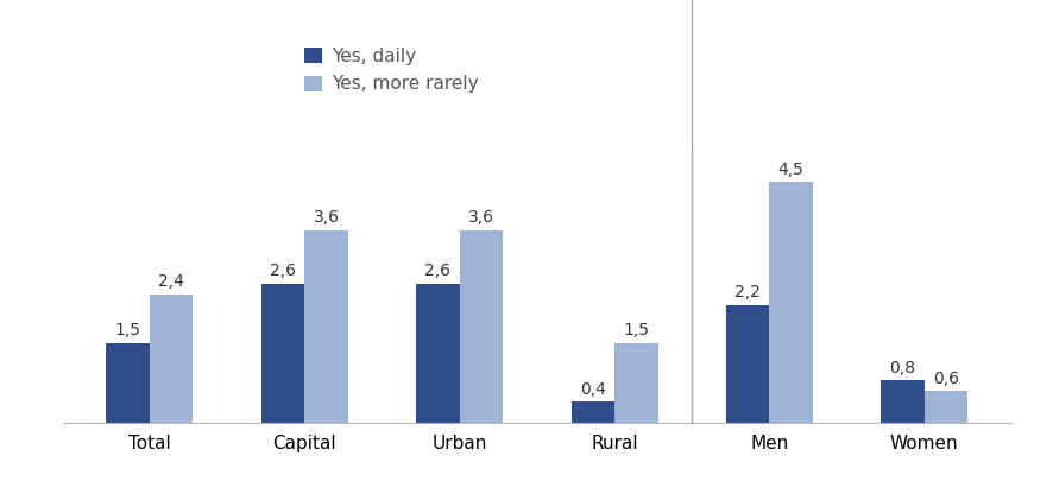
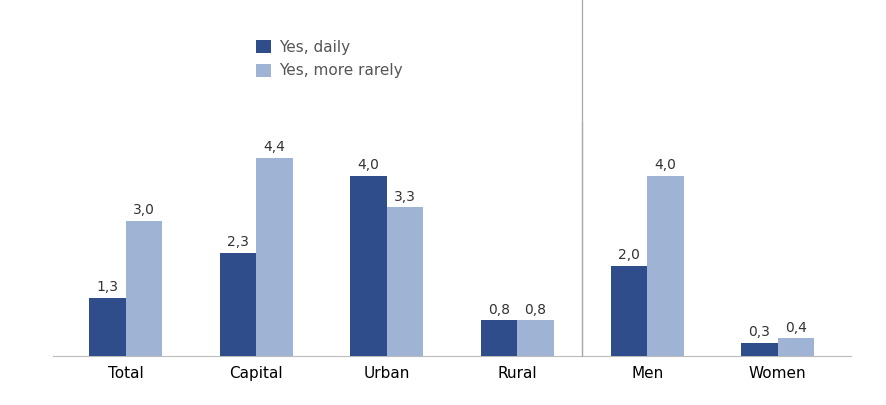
Yes, daily/Total: 1,5 -> 1,3
Yes, more rarely/Total: 2,4 -> 3,0
Yes, daily/Capital: 2,6 -> 2,3
Yes, more rarely/Capital: 3,6 -> 4,4
Yes, daily/Urban: 2,6 -> 4,0
Yes, more rarely/Urban: 3,6 -> 3,3
Yes, daily/Rural: 0,4 -> 0,8
Yes, more rarely/Rural: 1,5 -> 0,8
Yes, daily/Men: 2,2 -> 2,0
Yes, more rarely/Men: 4,5 -> 4,0
Yes, daily/Women: 0,8 -> 0,3
Yes, more rarely/Women: 0,6 -> 0,4
